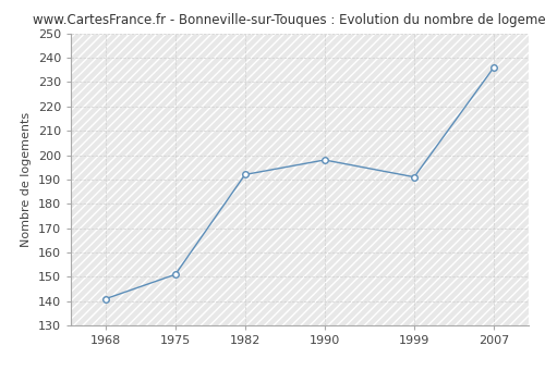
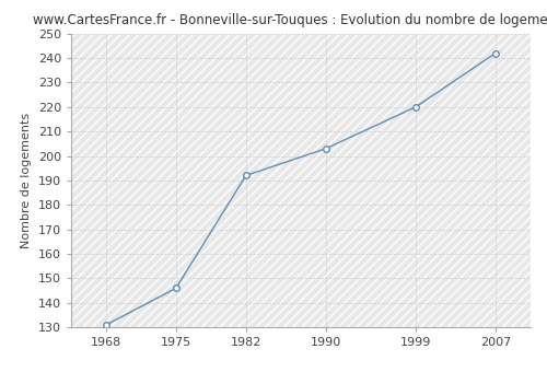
1968: 141 -> 131
1975: 151 -> 146
1990: 198 -> 203
1999: 191 -> 220
2007: 236 -> 242
